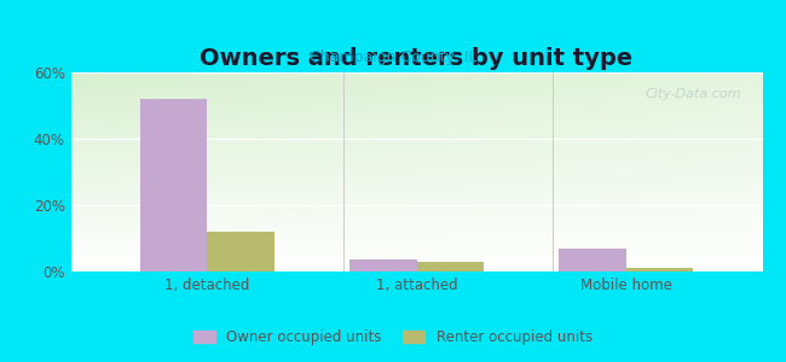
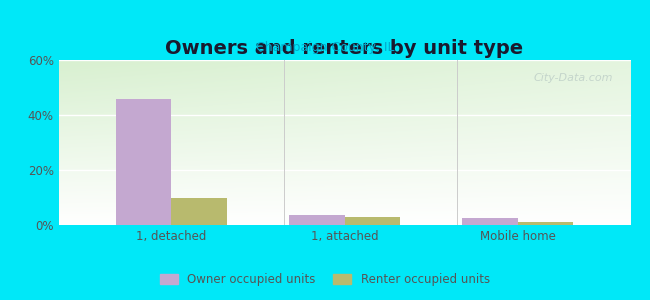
Owner occupied units/1, detached: 52.0% -> 46.0%
Renter occupied units/1, detached: 12% -> 10%
Owner occupied units/Mobile home: 7.0% -> 2.5%
